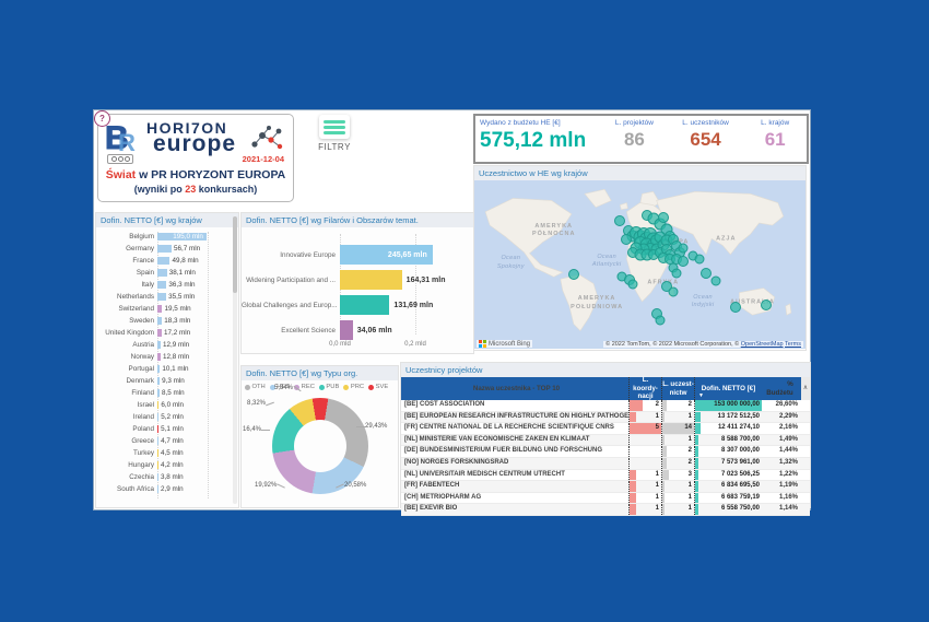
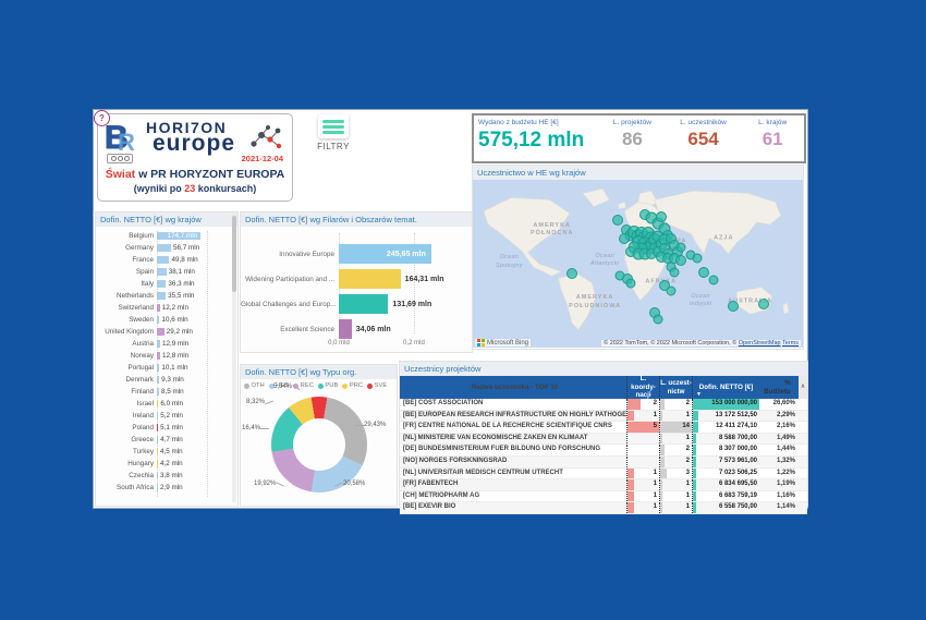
Dofin. NETTO [€] wg krajów/Belgium: 195,0 -> 174,7
Dofin. NETTO [€] wg krajów/Switzerland: 19,5 -> 12,2
Dofin. NETTO [€] wg krajów/Sweden: 18,3 -> 10,6
Dofin. NETTO [€] wg krajów/United Kingdom: 17,2 -> 29,2
